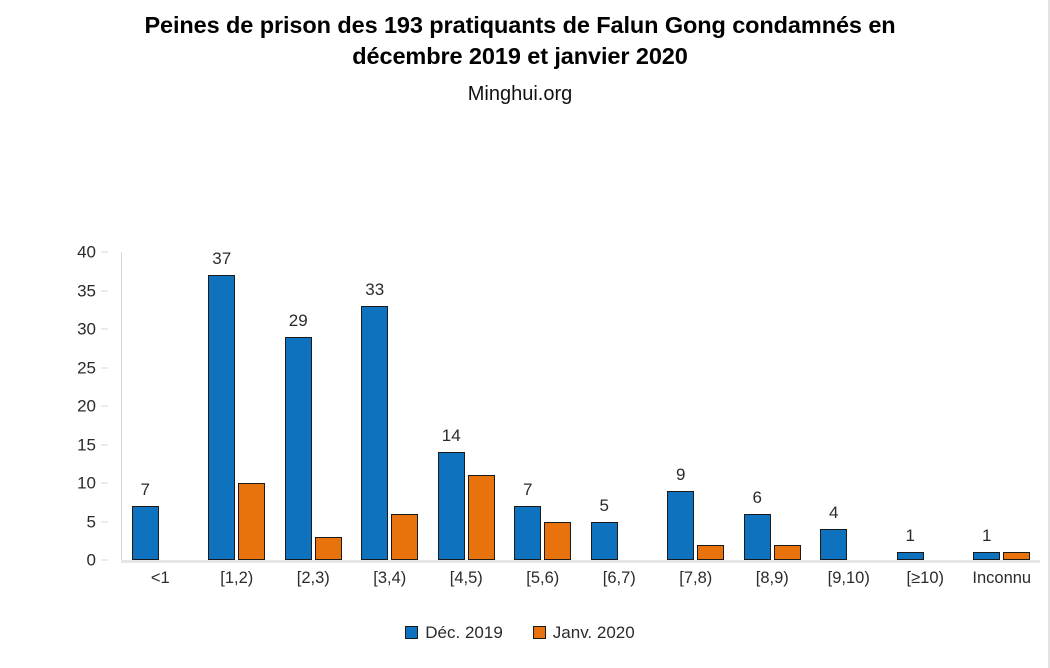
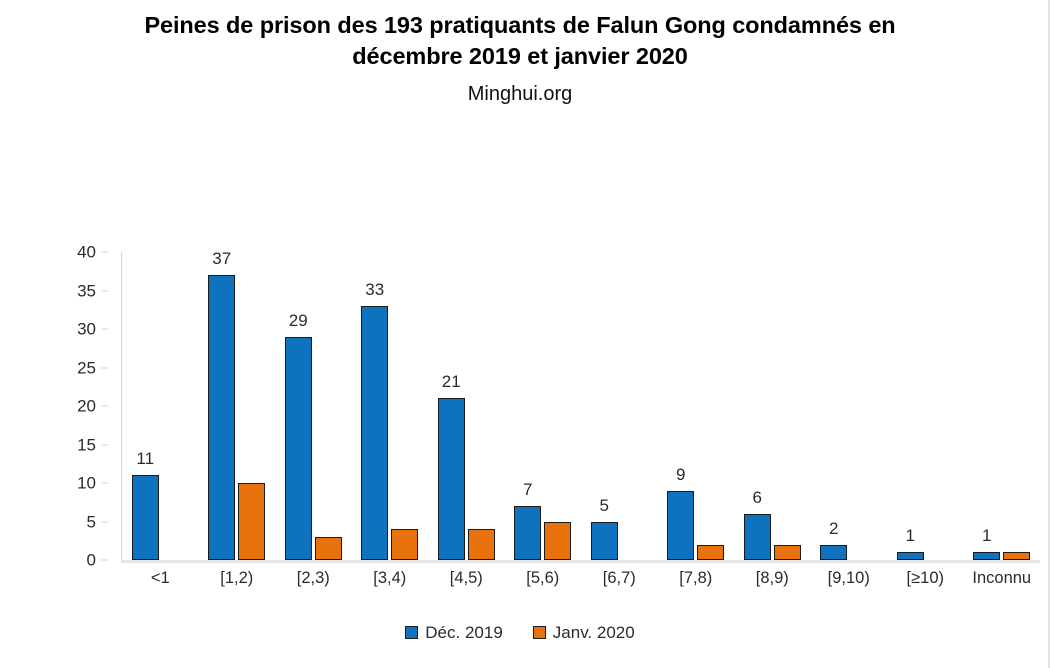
Déc. 2019/<1: 7 -> 11
Janv. 2020/[3,4): 6 -> 4
Déc. 2019/[4,5): 14 -> 21
Janv. 2020/[4,5): 11 -> 4
Déc. 2019/[9,10): 4 -> 2
